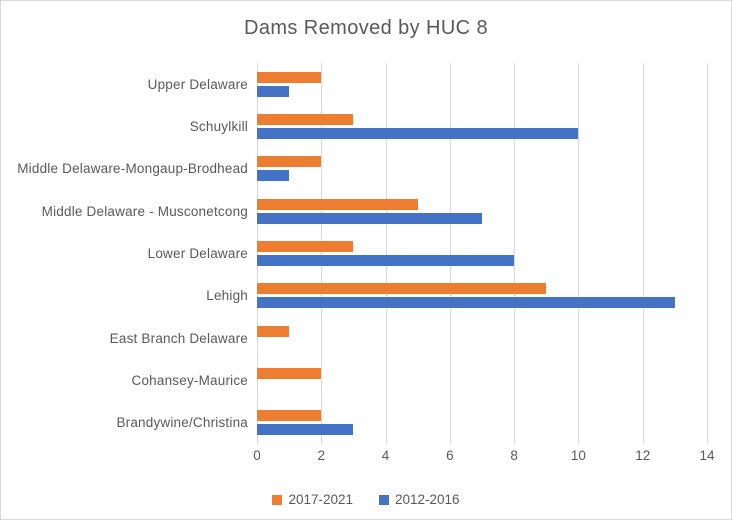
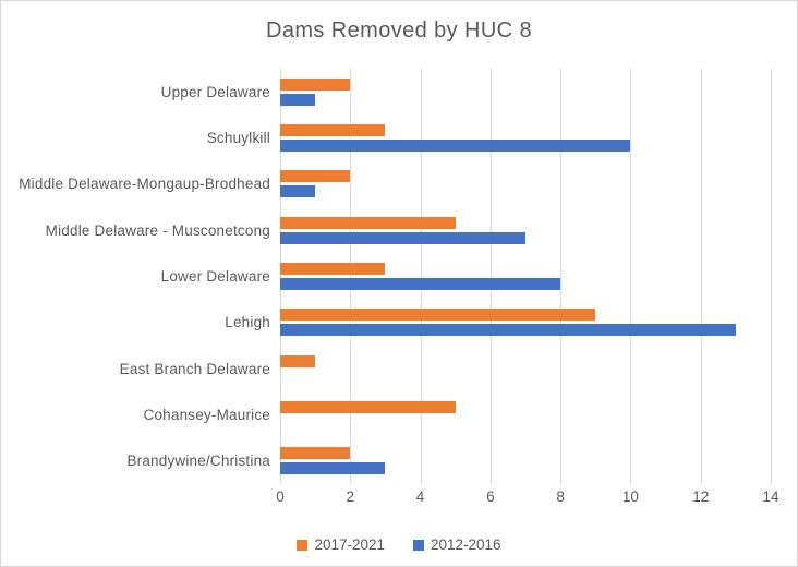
2017-2021/Cohansey-Maurice: 2 -> 5
